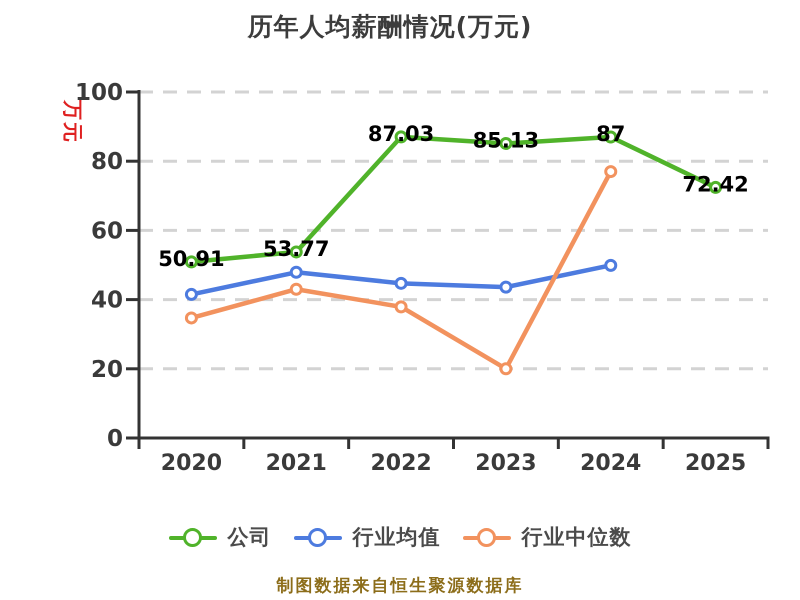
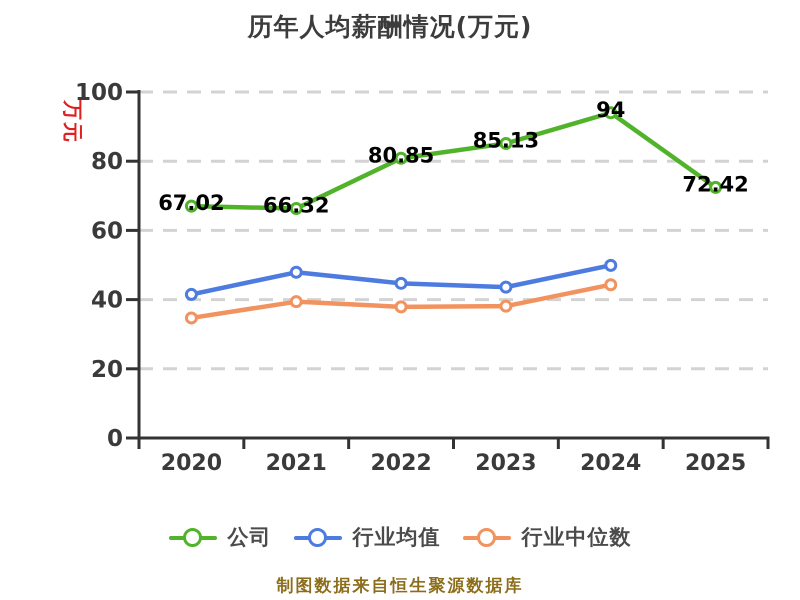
公司/2020: 50.91 -> 67.02
公司/2021: 53.77 -> 66.32
行业中位数/2021: 43 -> 39
公司/2022: 87.03 -> 80.85
行业中位数/2023: 20 -> 38
公司/2024: 87 -> 94
行业中位数/2024: 77 -> 44
